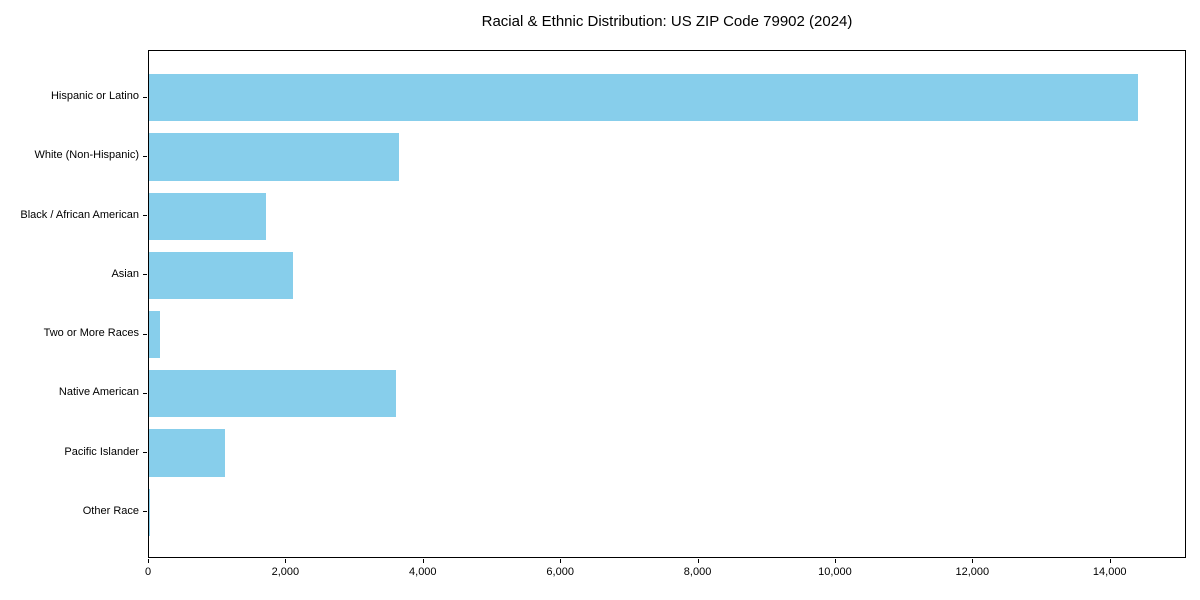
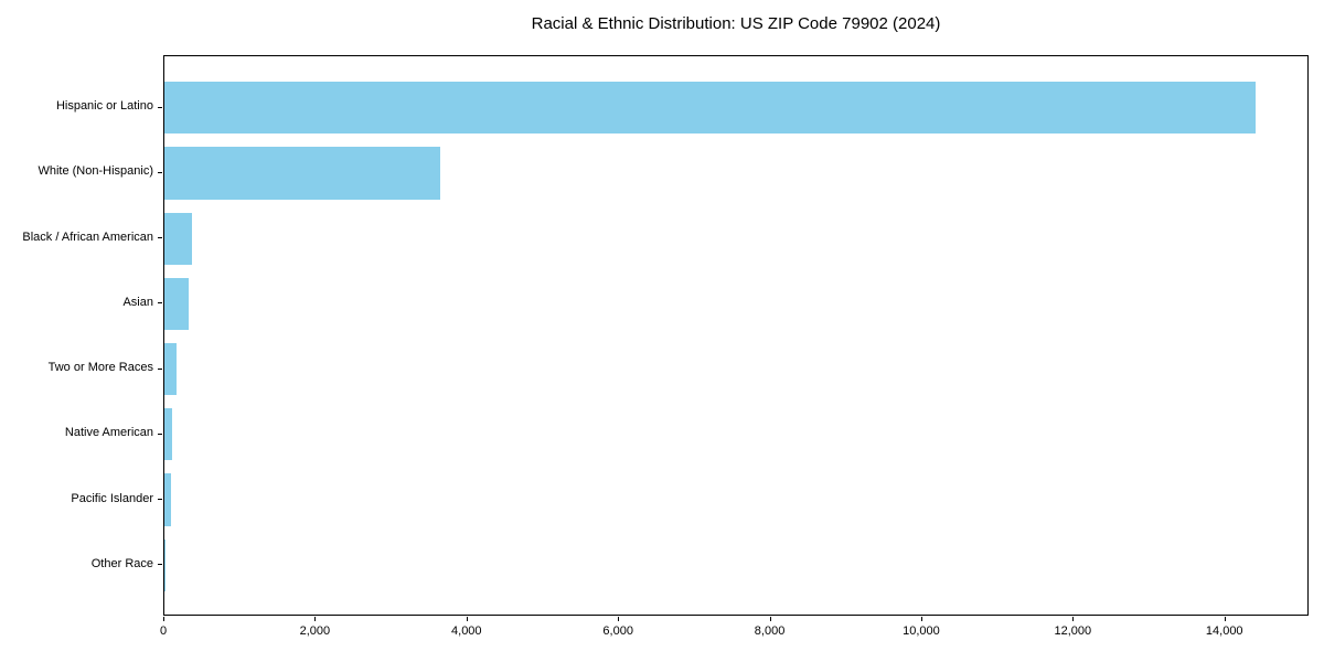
Black / African American: 1700 -> 400
Asian: 2100 -> 300
Native American: 3600 -> 100
Pacific Islander: 1100 -> 100
